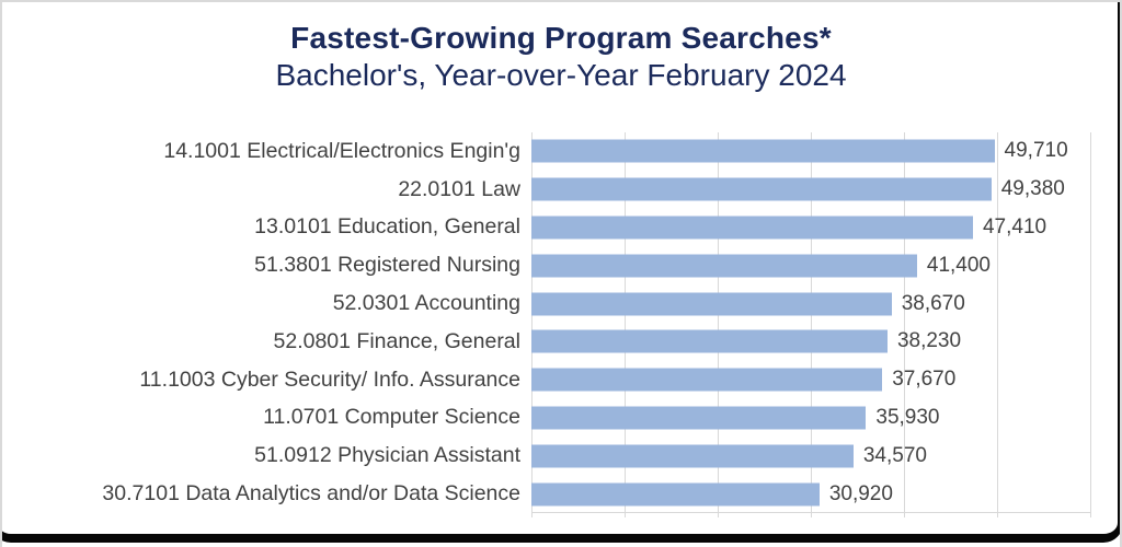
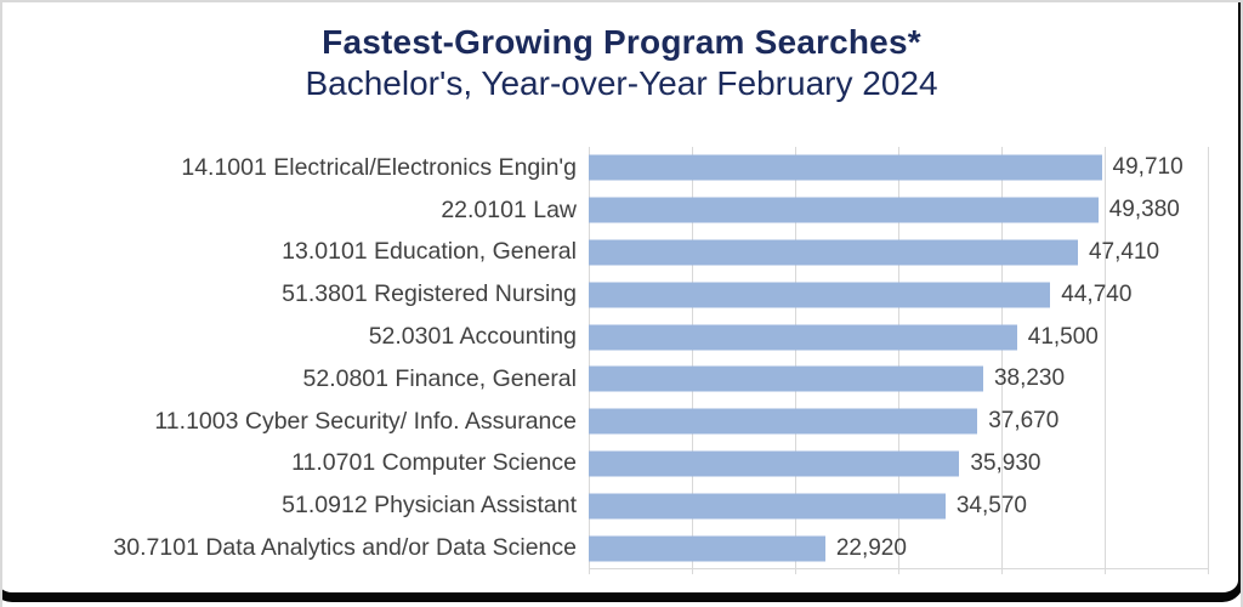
51.3801 Registered Nursing: 41,400 -> 44,740
52.0301 Accounting: 38,670 -> 41,500
30.7101 Data Analytics and/or Data Science: 30,920 -> 22,920
